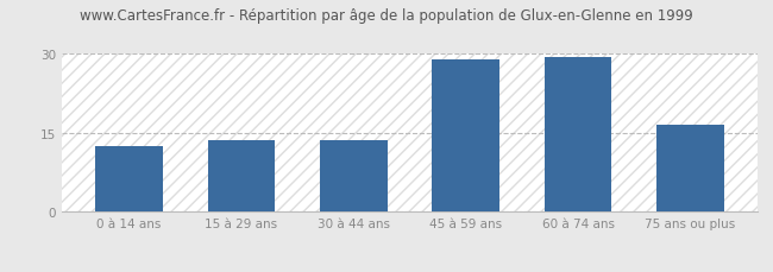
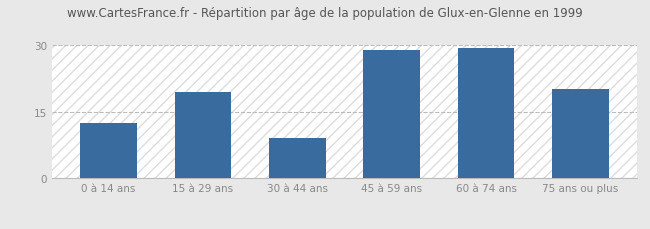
15 à 29 ans: 13.5 -> 19.5
30 à 44 ans: 13.5 -> 9.0
75 ans ou plus: 16.5 -> 20.0
